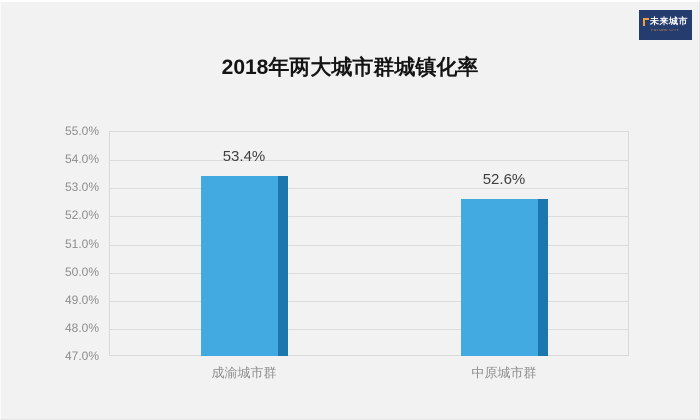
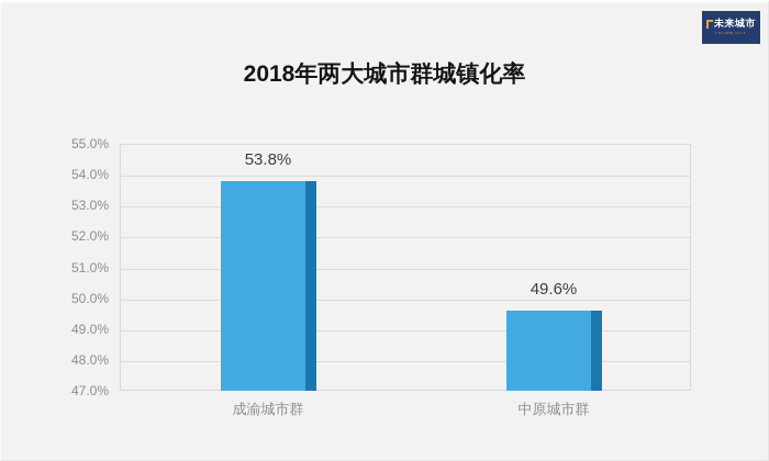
成渝城市群: 53.4% -> 53.8%
中原城市群: 52.6% -> 49.6%
